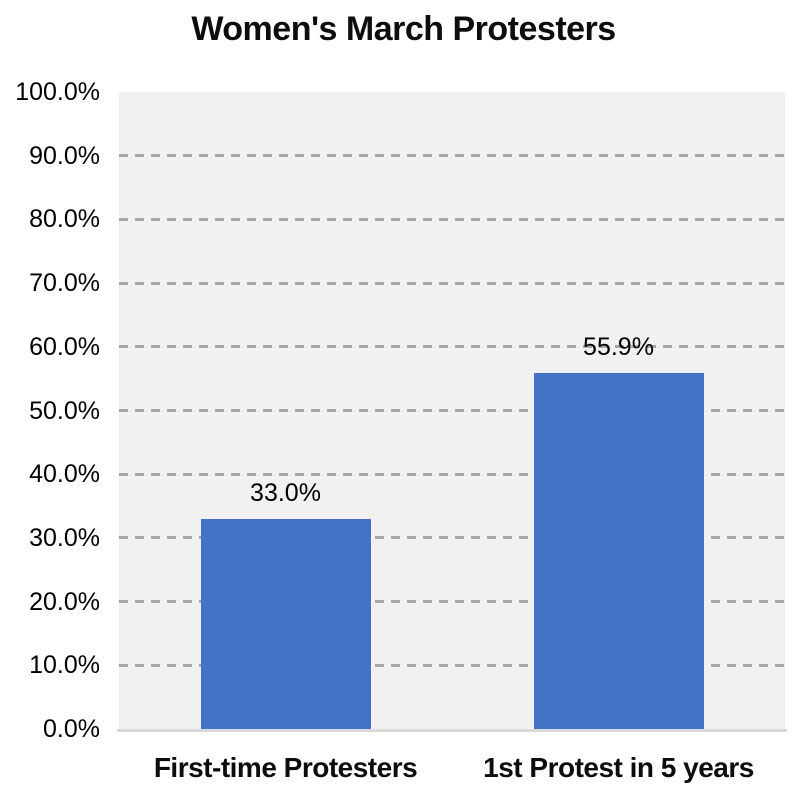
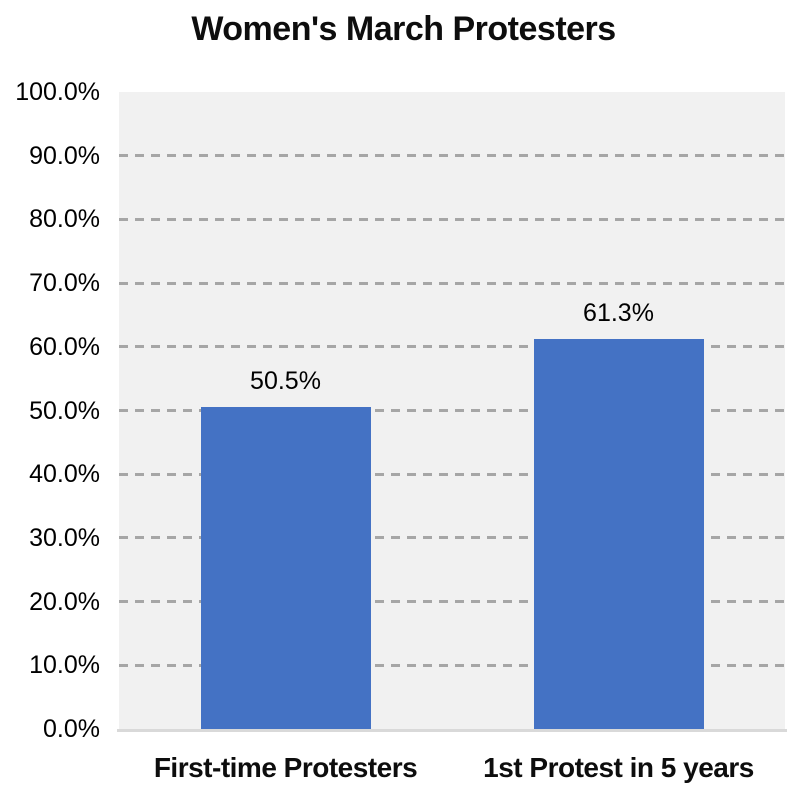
First-time Protesters: 33.0% -> 50.5%
1st Protest in 5 years: 55.9% -> 61.3%
